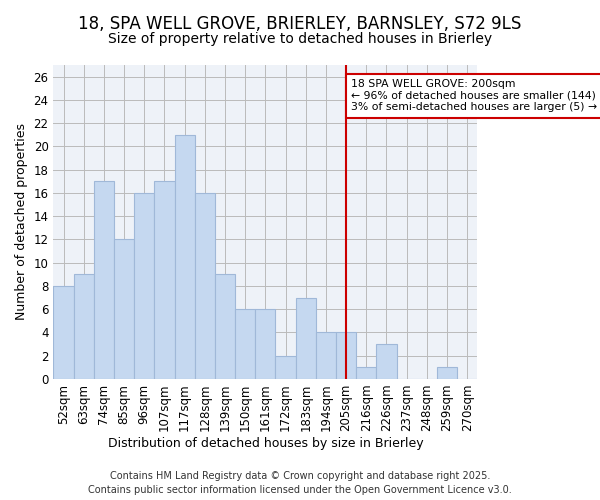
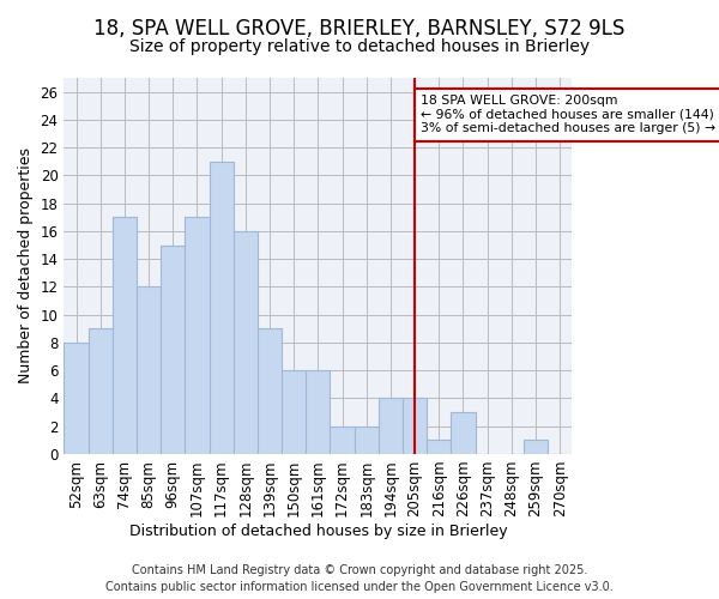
96sqm: 16 -> 15
183sqm: 7 -> 2
